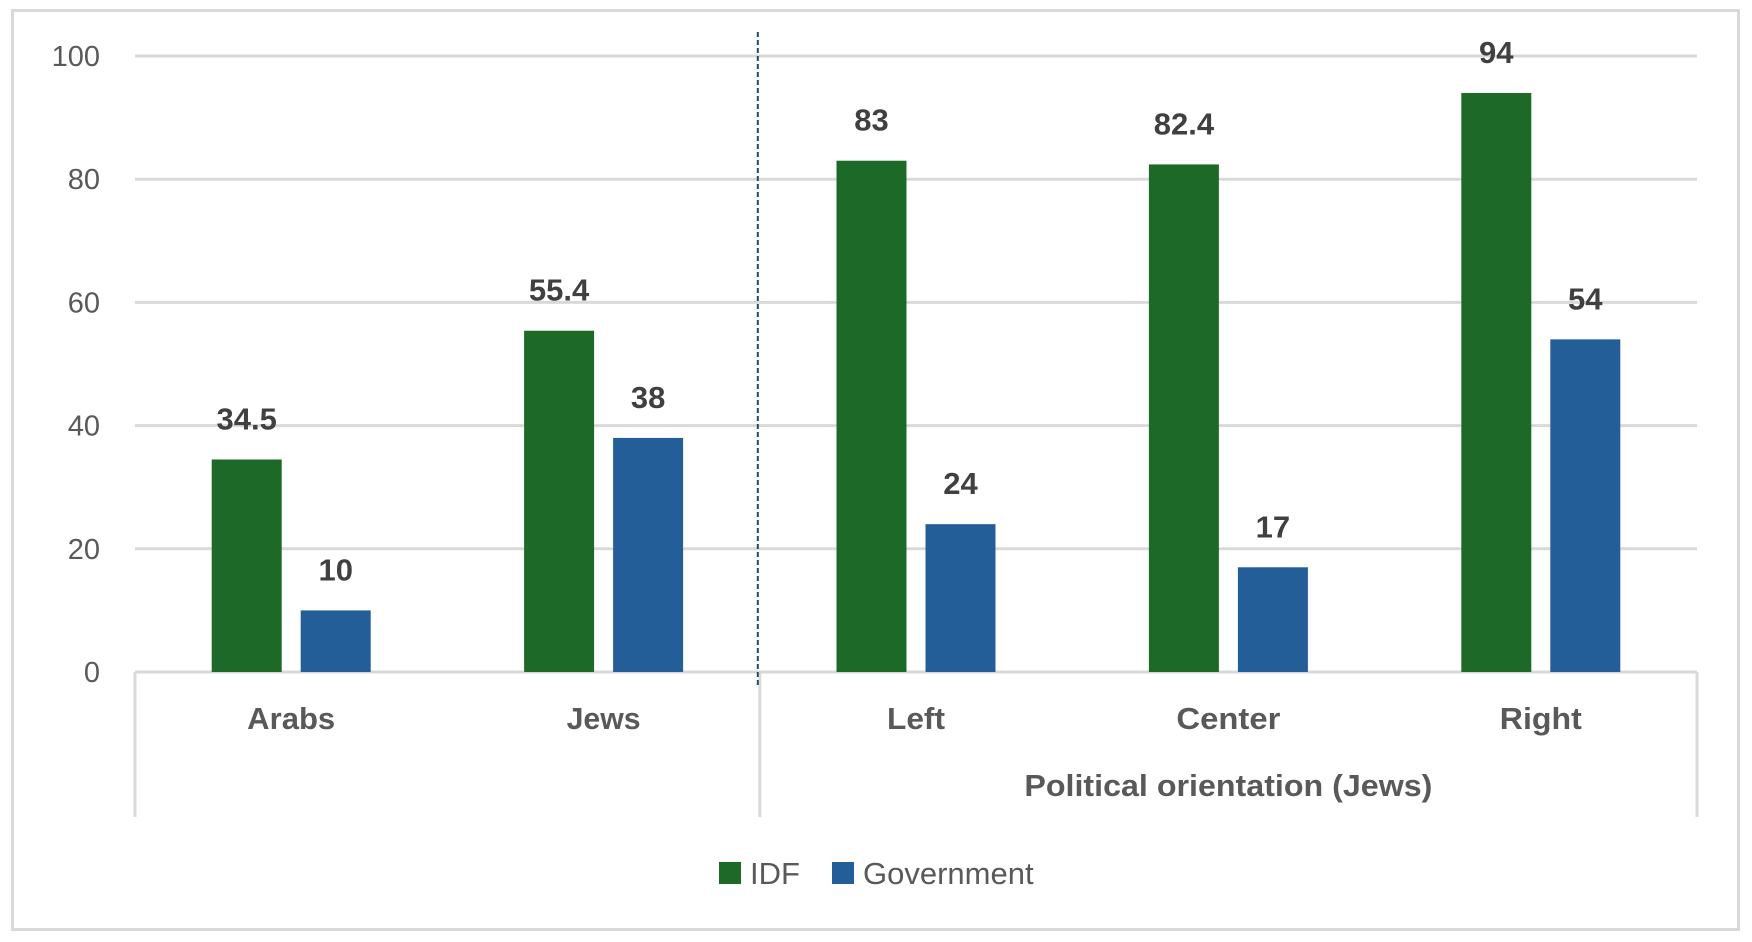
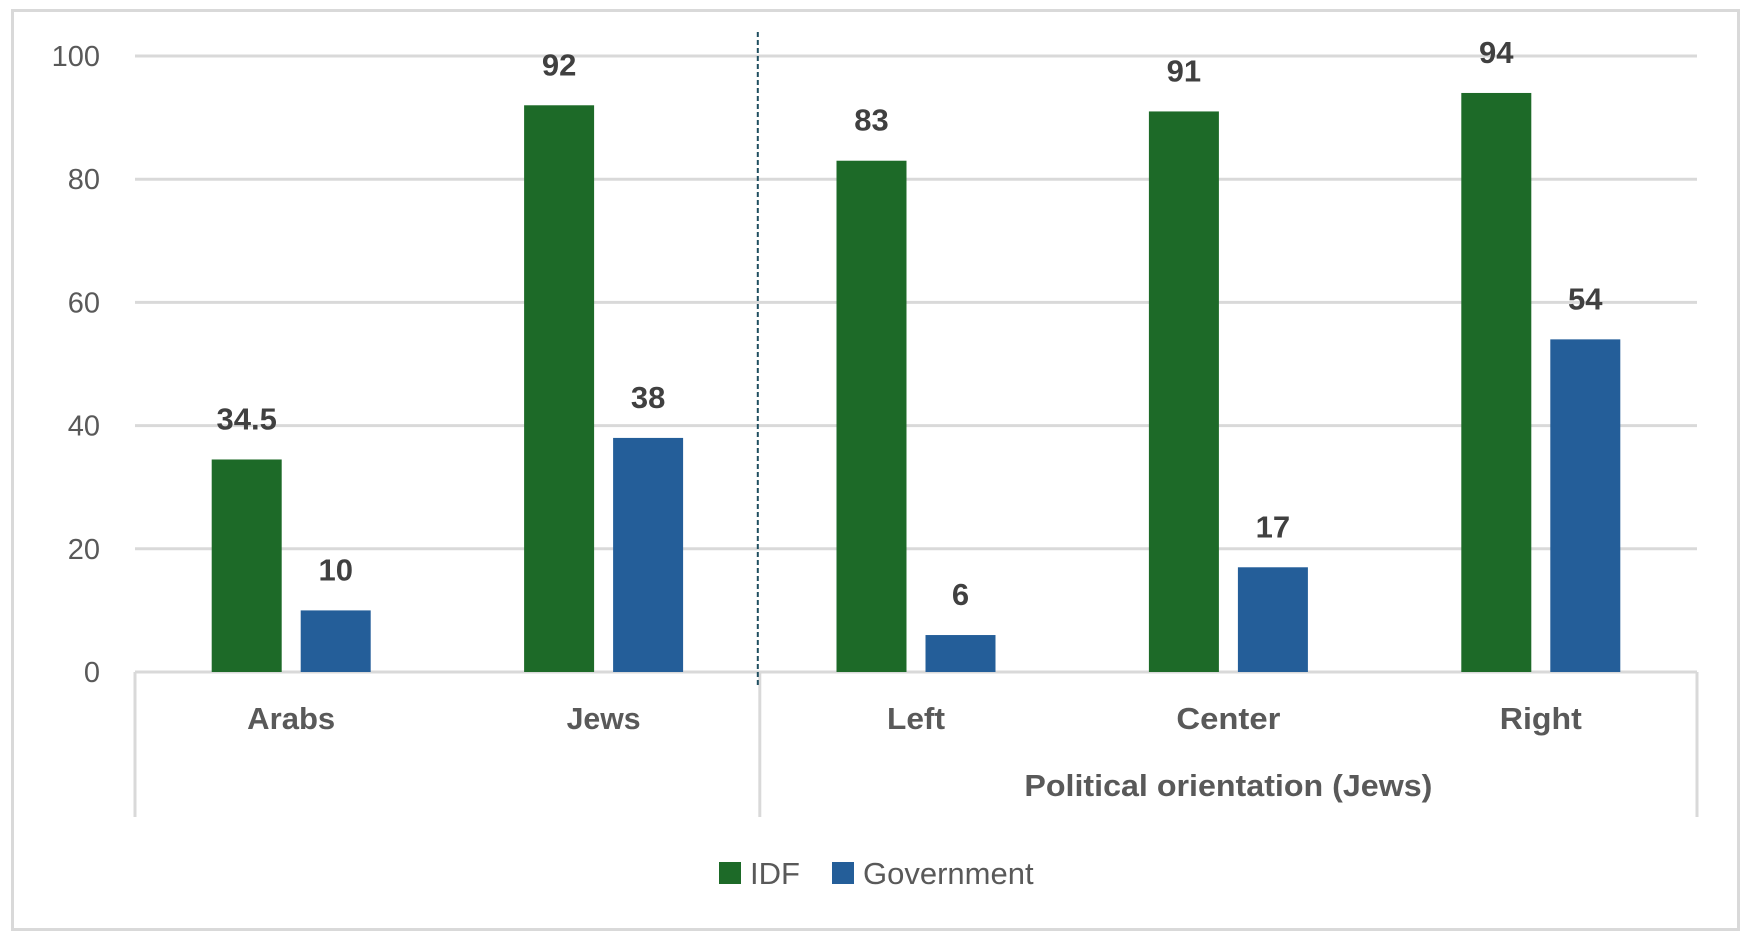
IDF/Jews: 55.4 -> 92
Government/Left: 24 -> 6
IDF/Center: 82.4 -> 91
